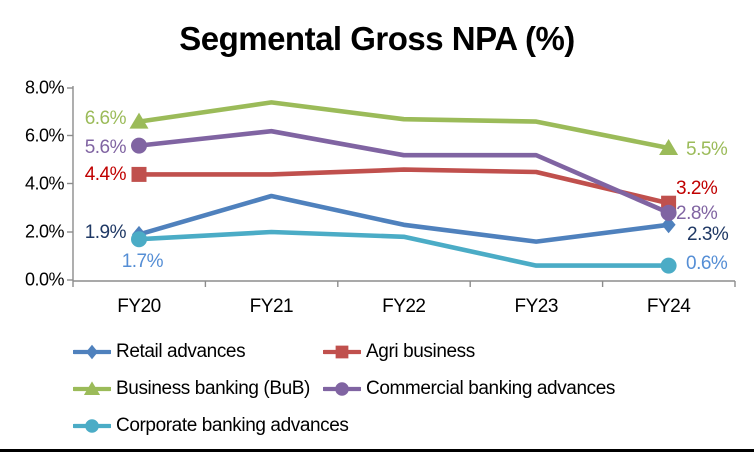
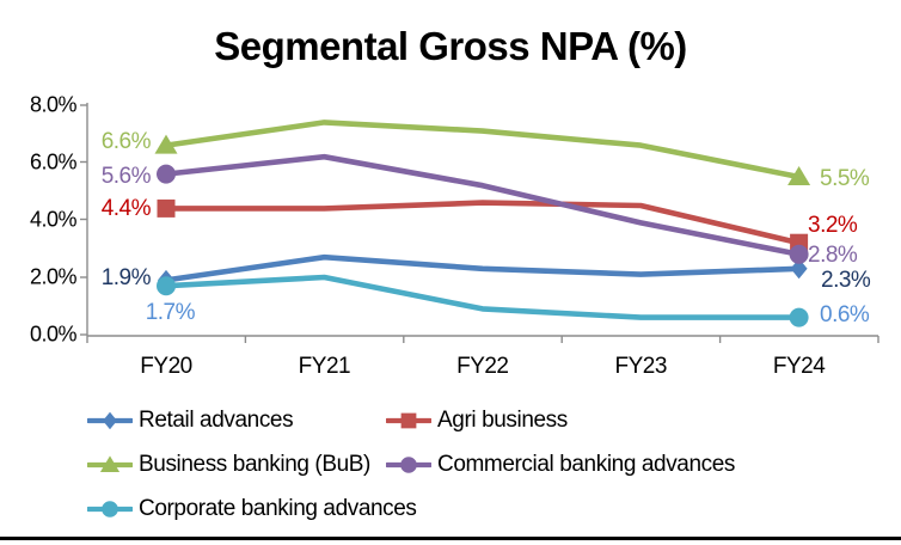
Retail advances/FY21: 3.5% -> 2.7%
Business banking (BuB)/FY22: 6.7% -> 7.1%
Corporate banking advances/FY22: 1.8% -> 0.9%
Retail advances/FY23: 1.6% -> 2.1%
Commercial banking advances/FY23: 5.2% -> 3.9%
